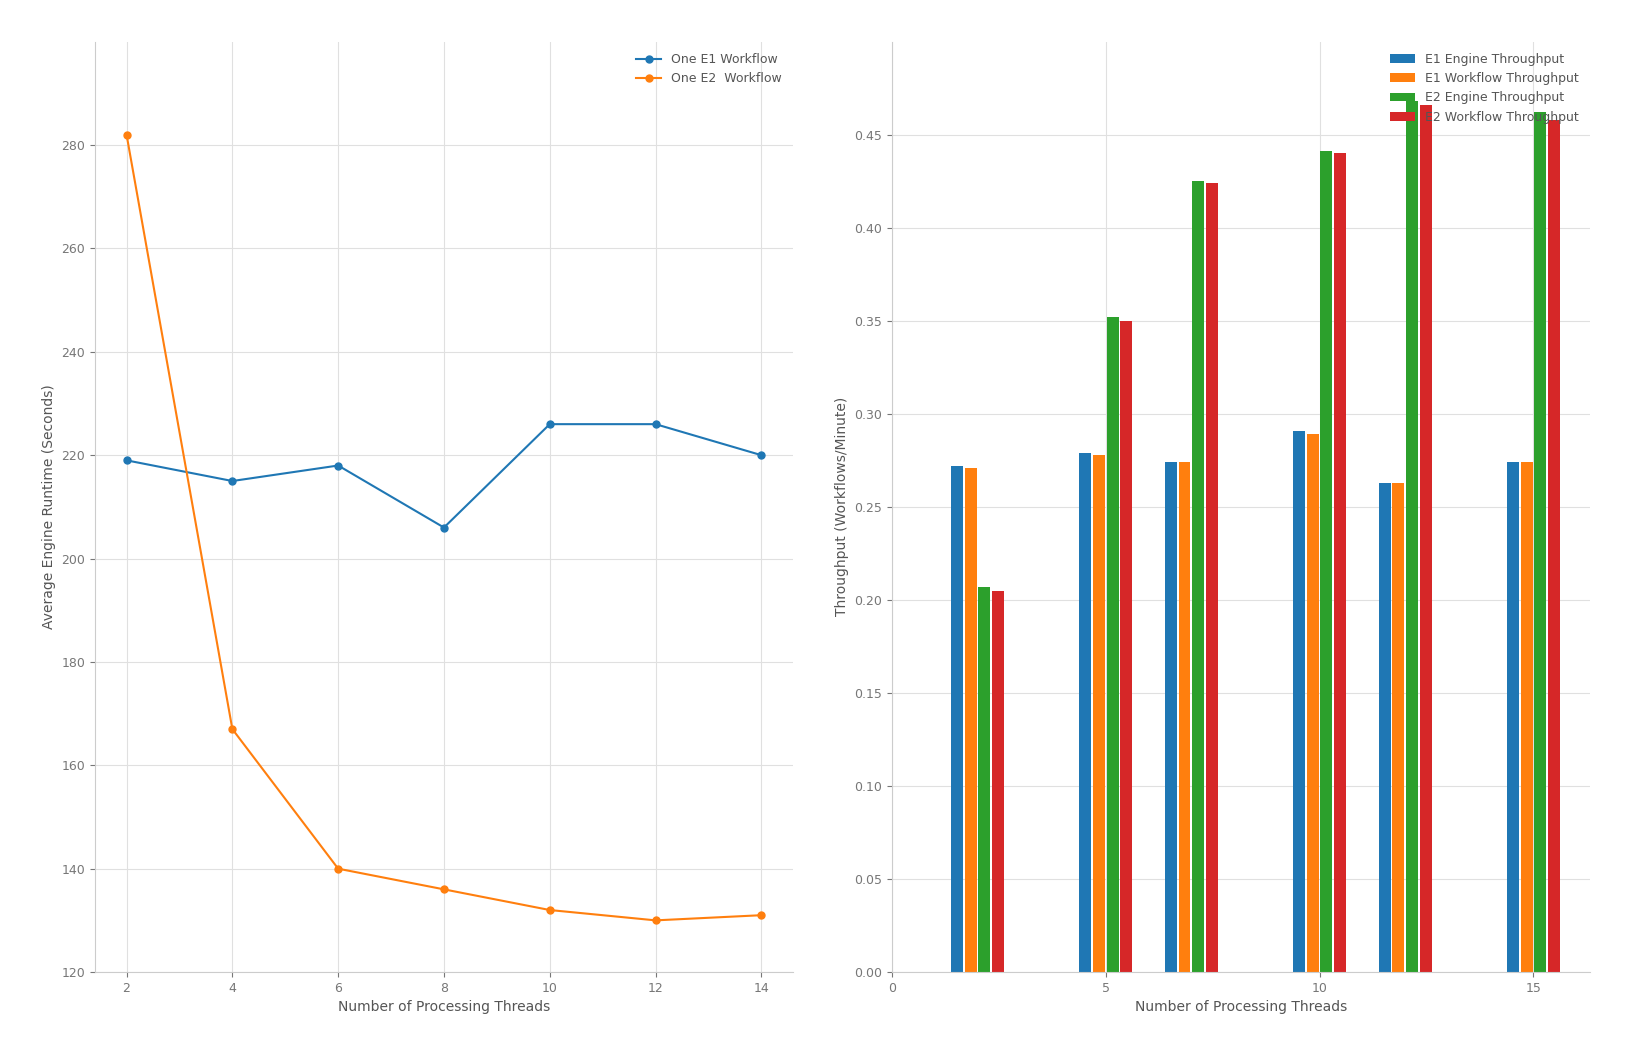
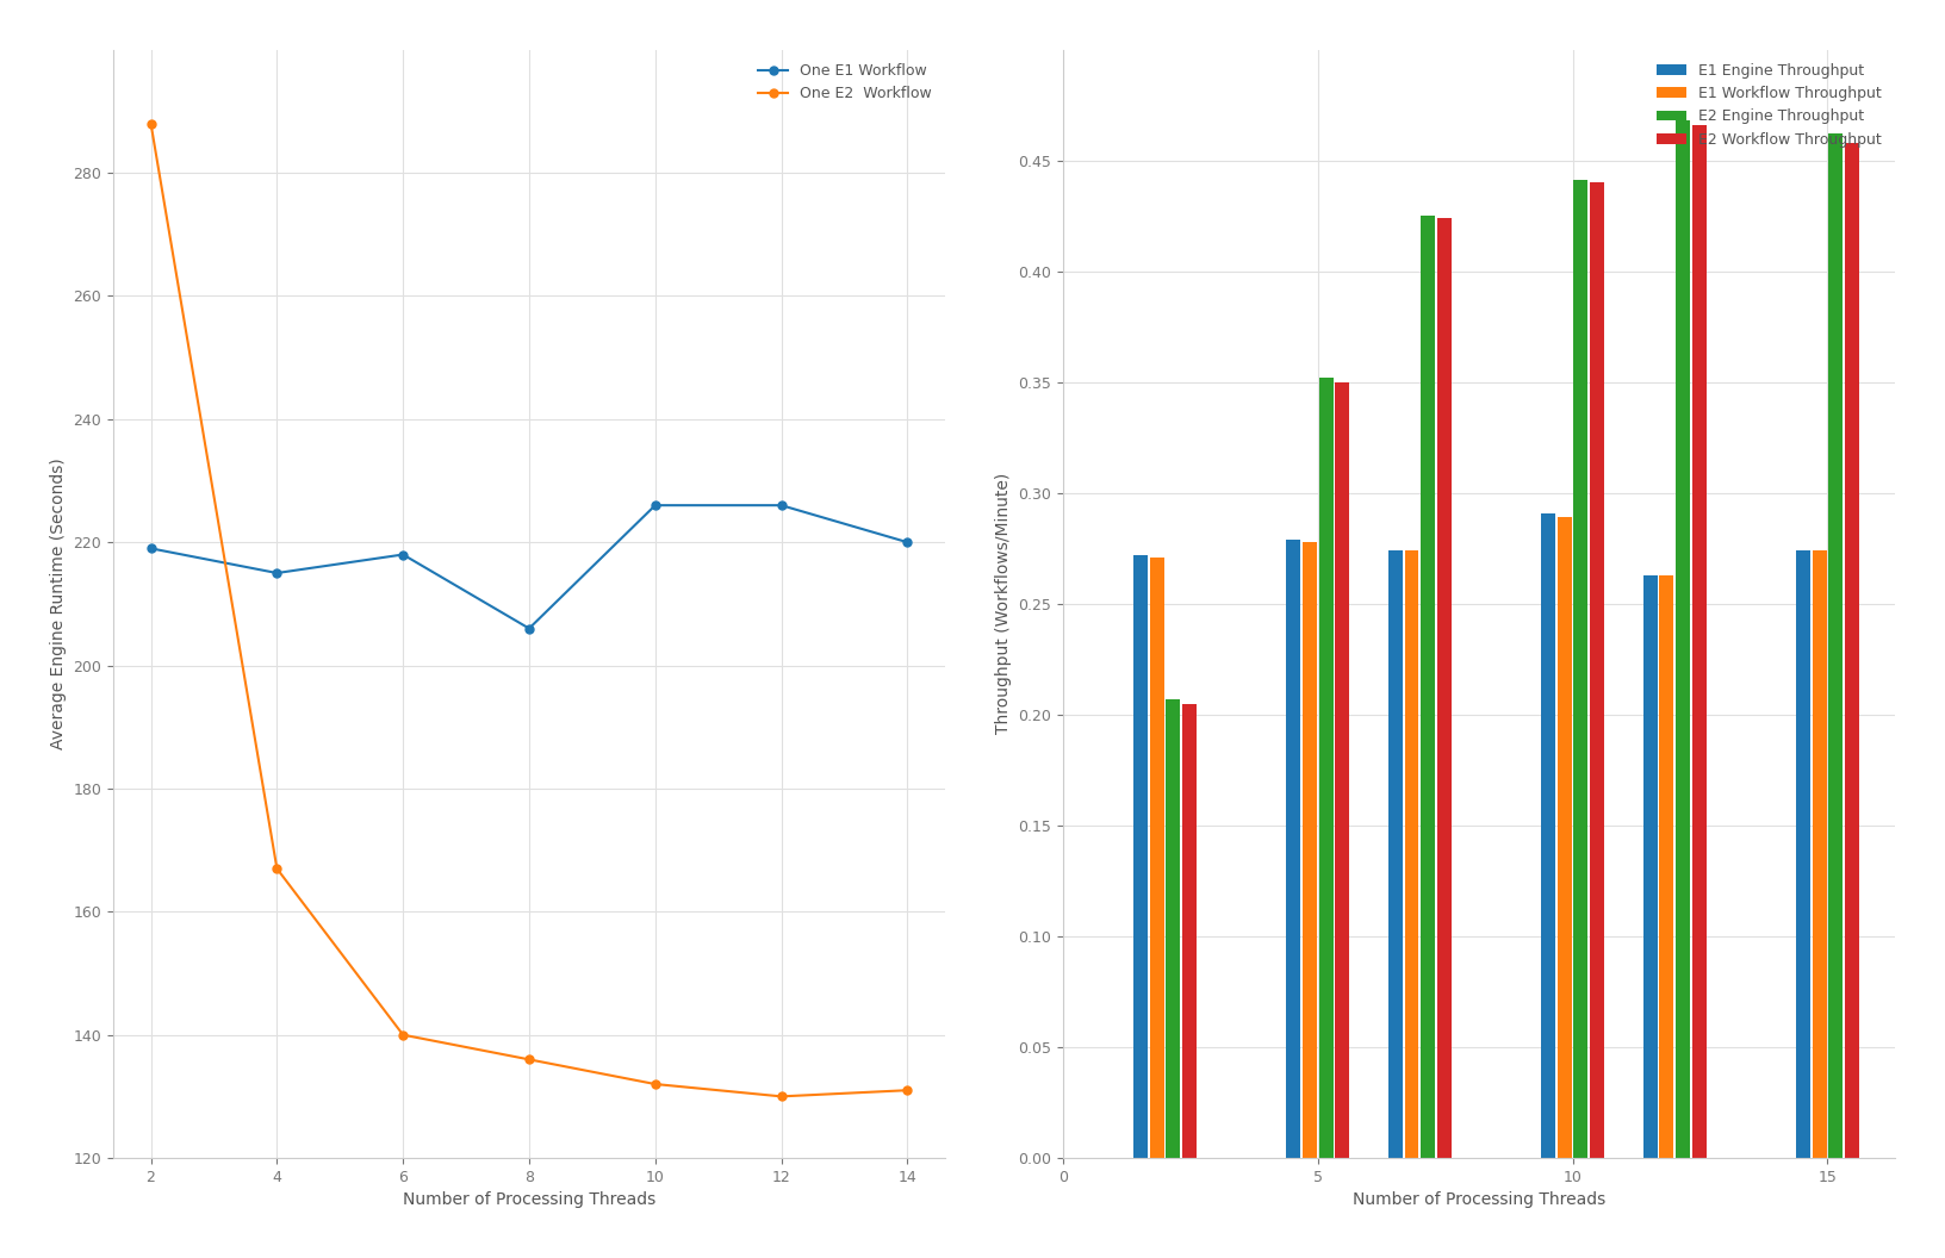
One E2 Workflow/2: 282 -> 288
